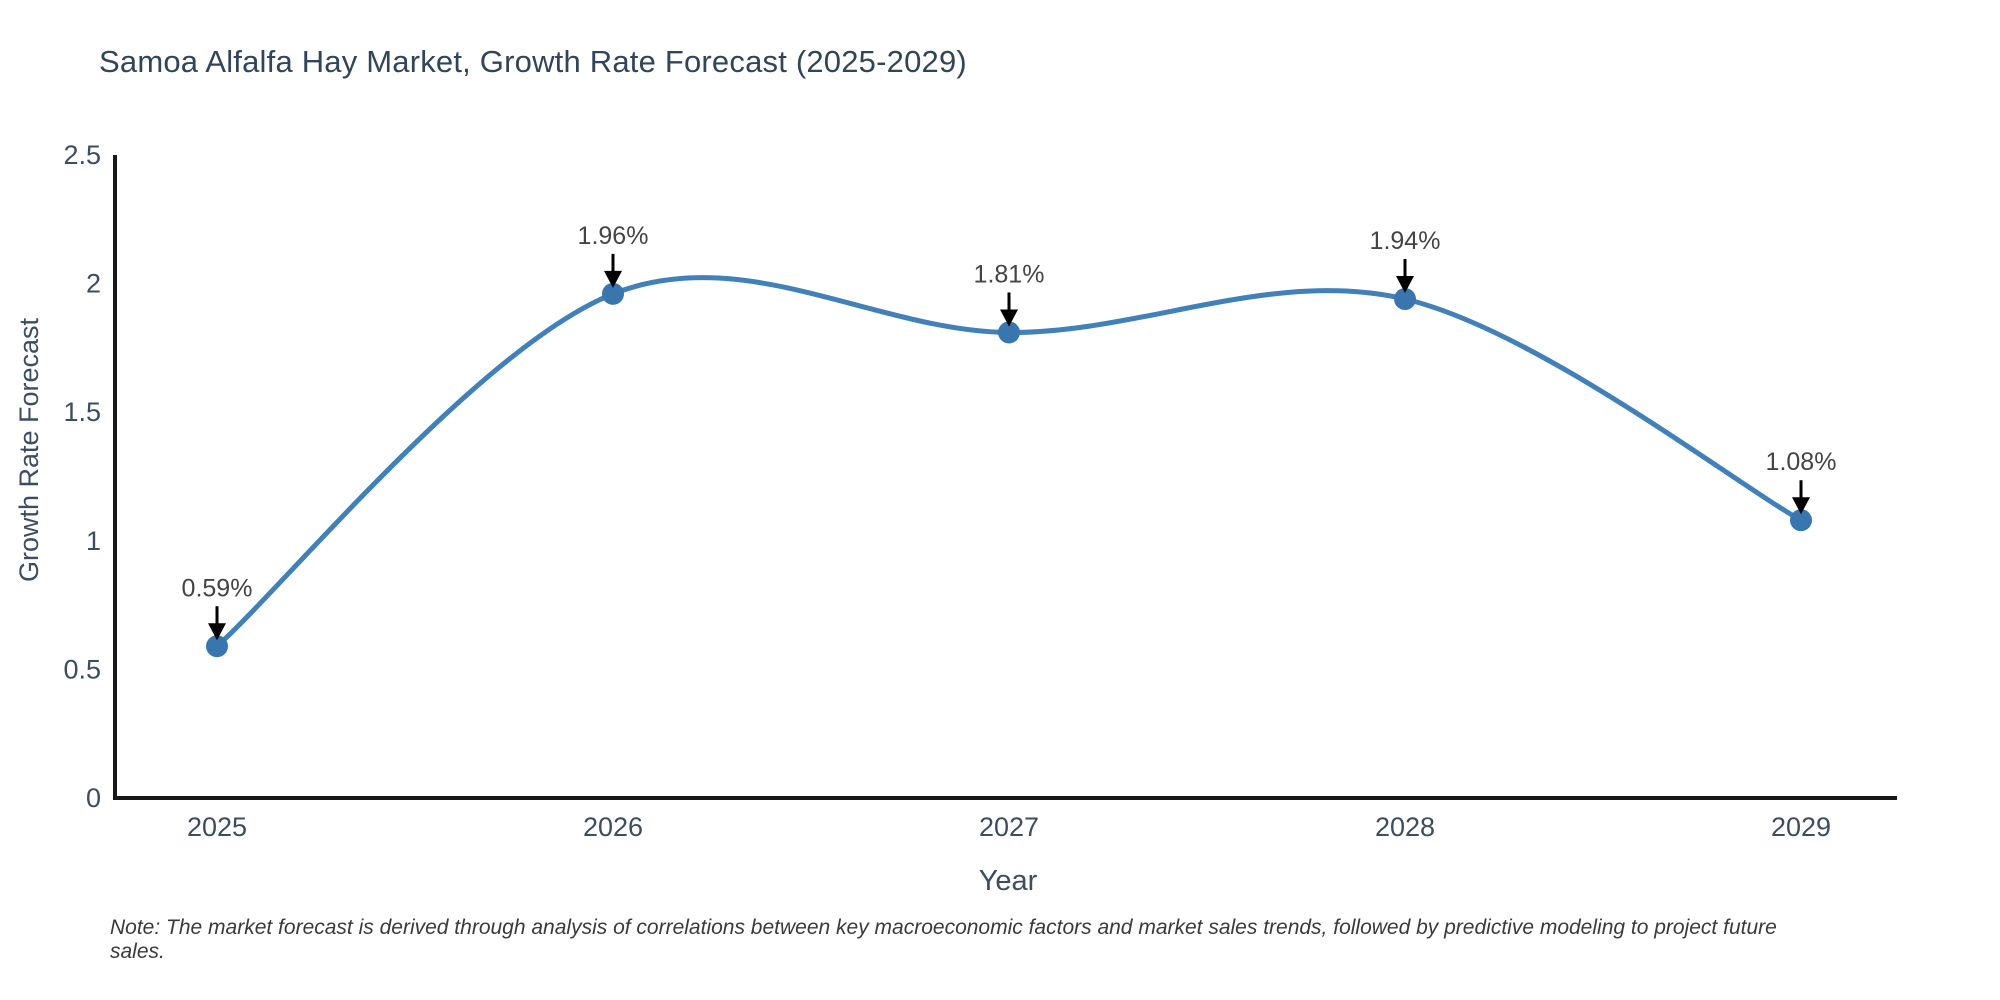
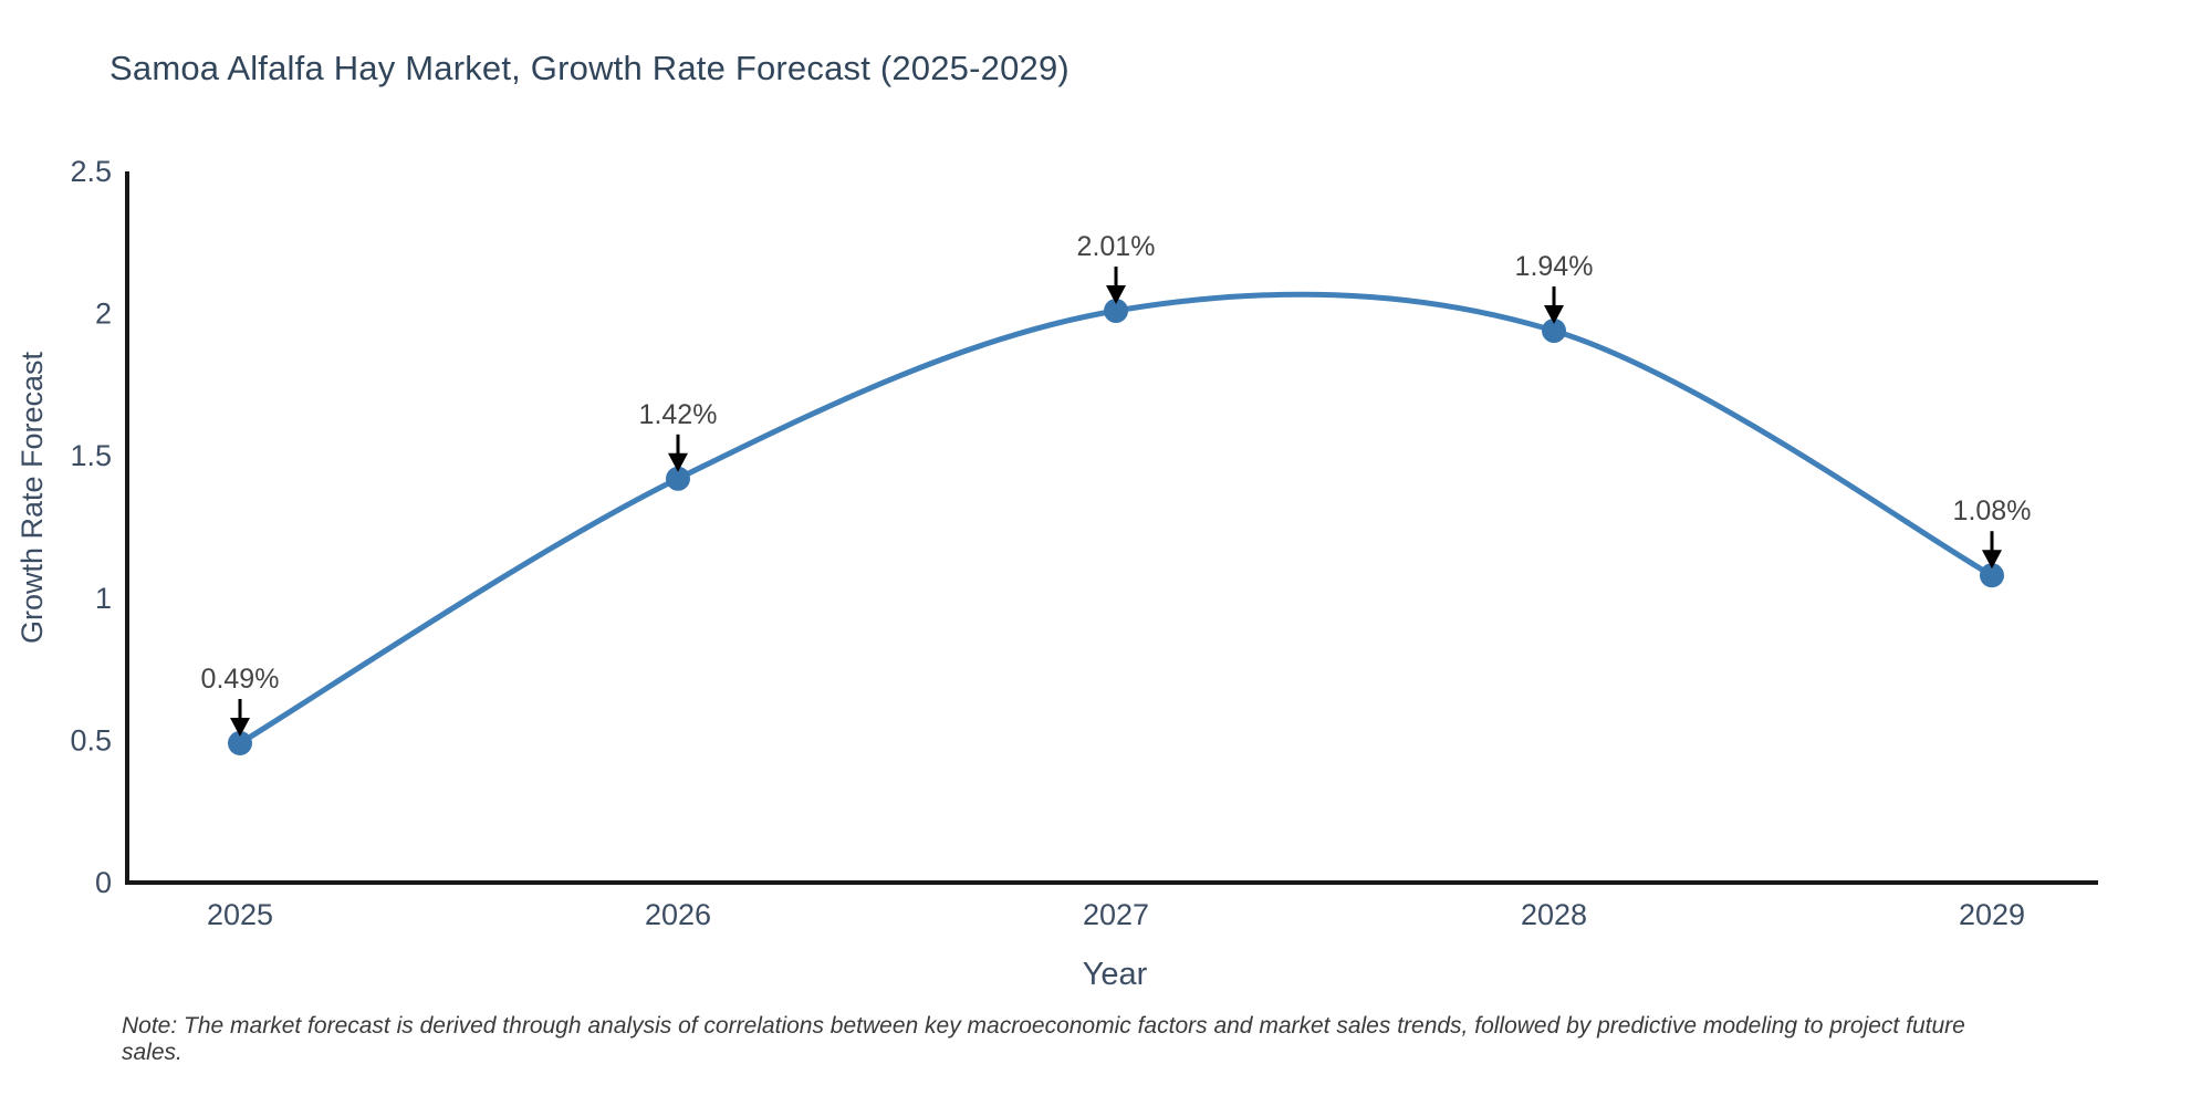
2025: 0.59% -> 0.49%
2026: 1.96% -> 1.42%
2027: 1.81% -> 2.01%
